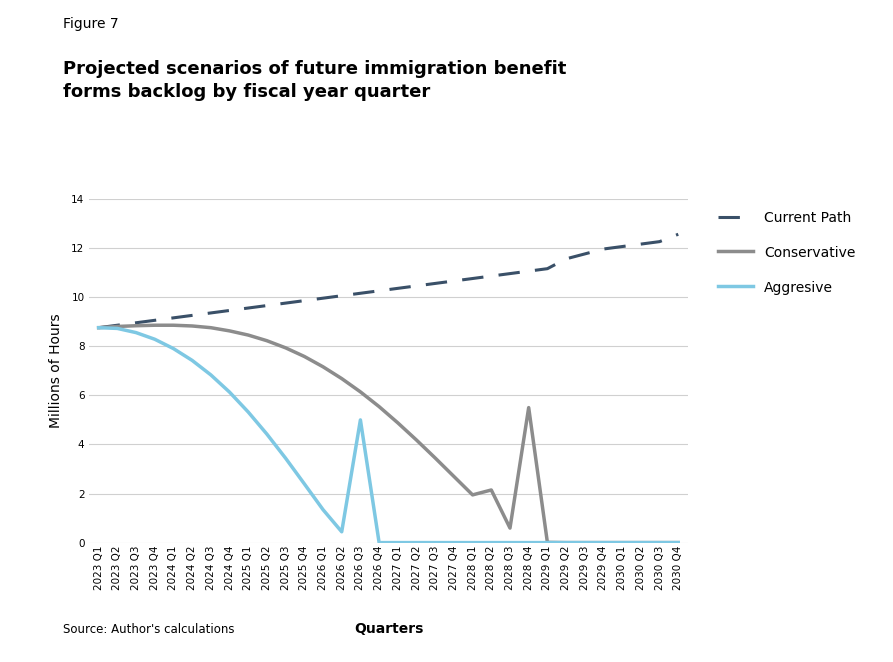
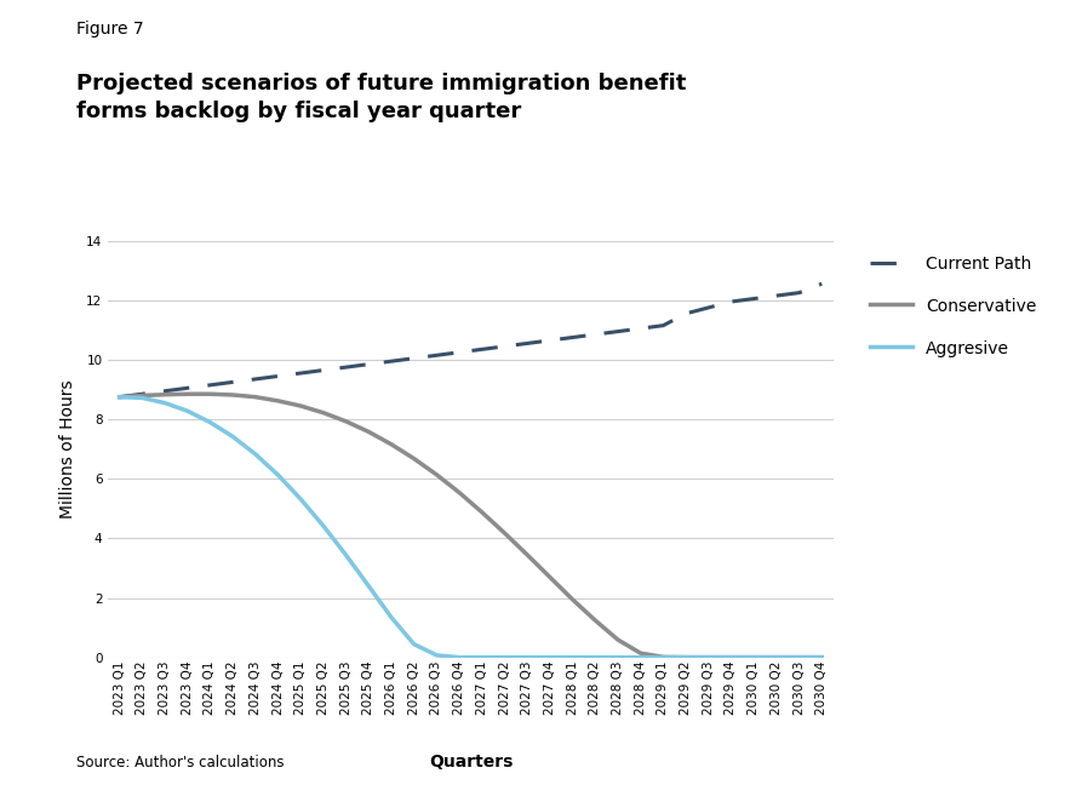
Aggresive/2026 Q3: 5.00 -> 0.08
Conservative/2028 Q2: 2.15 -> 1.25
Conservative/2028 Q4: 5.50 -> 0.15
